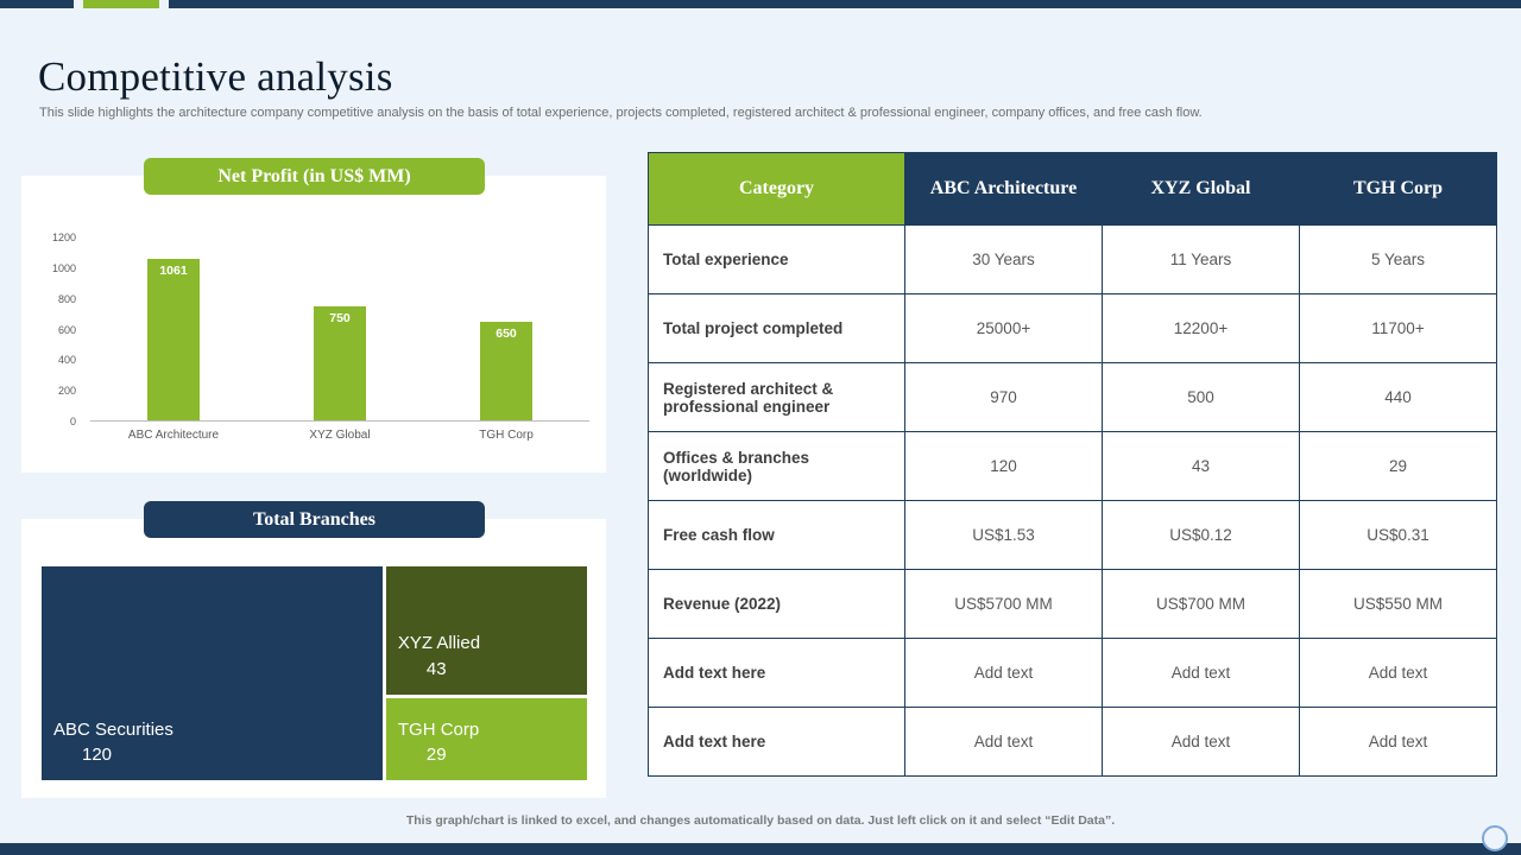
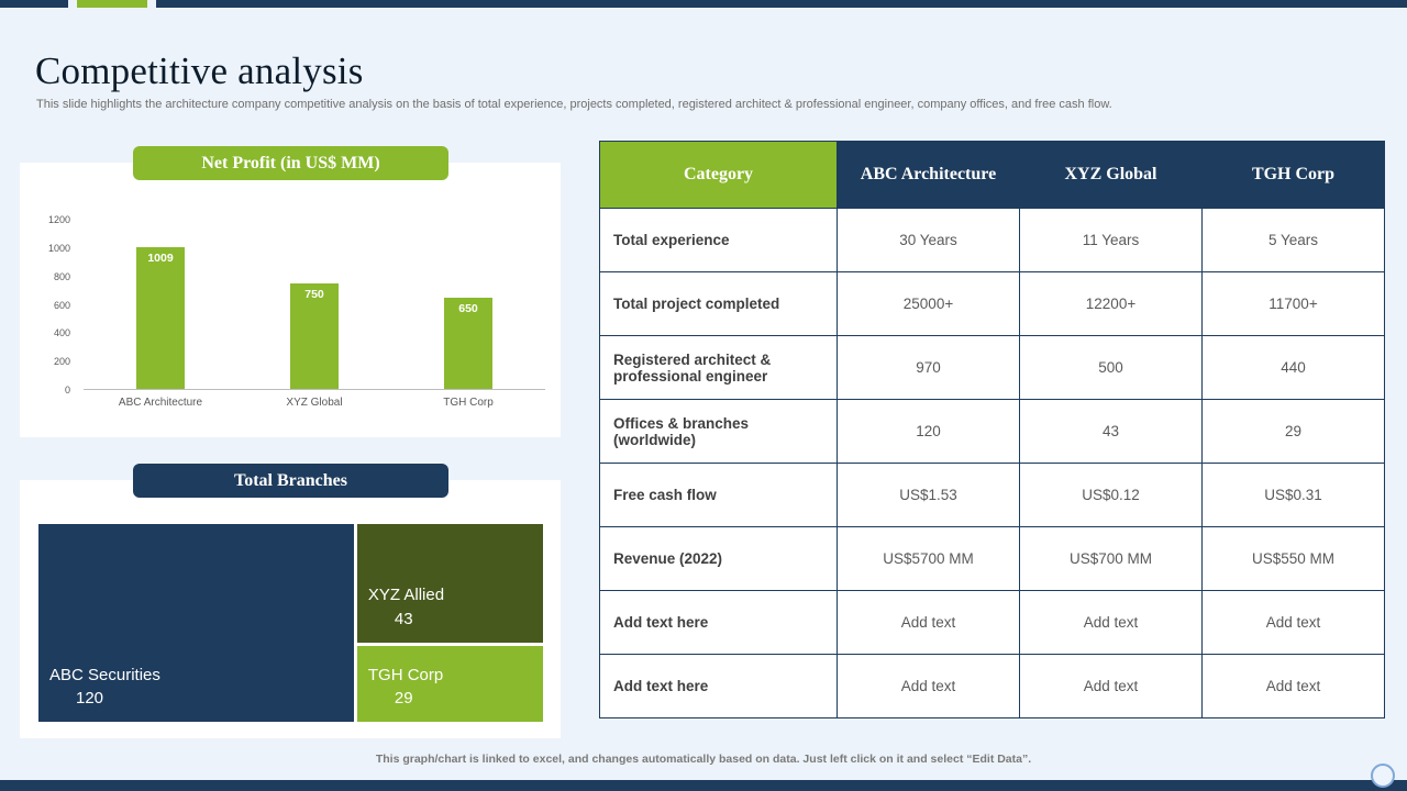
Net Profit (in US$ MM)/ABC Architecture: 1061 -> 1009
